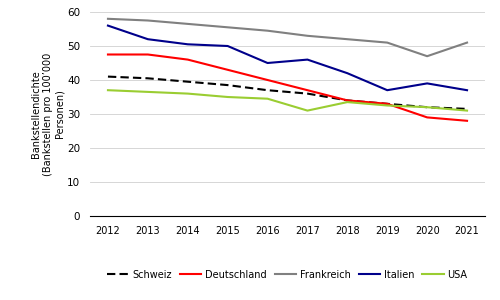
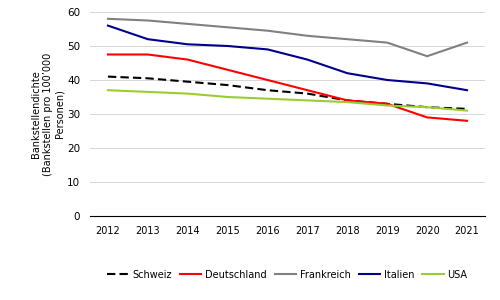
Italien/2016: 45.0 -> 49.0
USA/2017: 31.0 -> 34.0
Italien/2019: 37.0 -> 40.0
